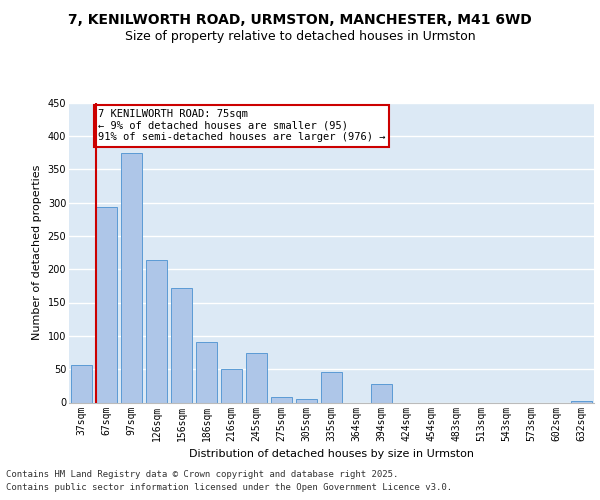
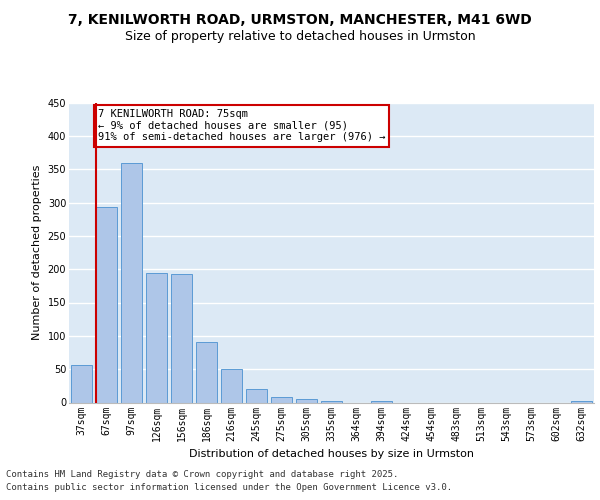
97sqm: 374 -> 360
126sqm: 214 -> 194
156sqm: 172 -> 193
245sqm: 74 -> 21
335sqm: 46 -> 3
394sqm: 28 -> 3
